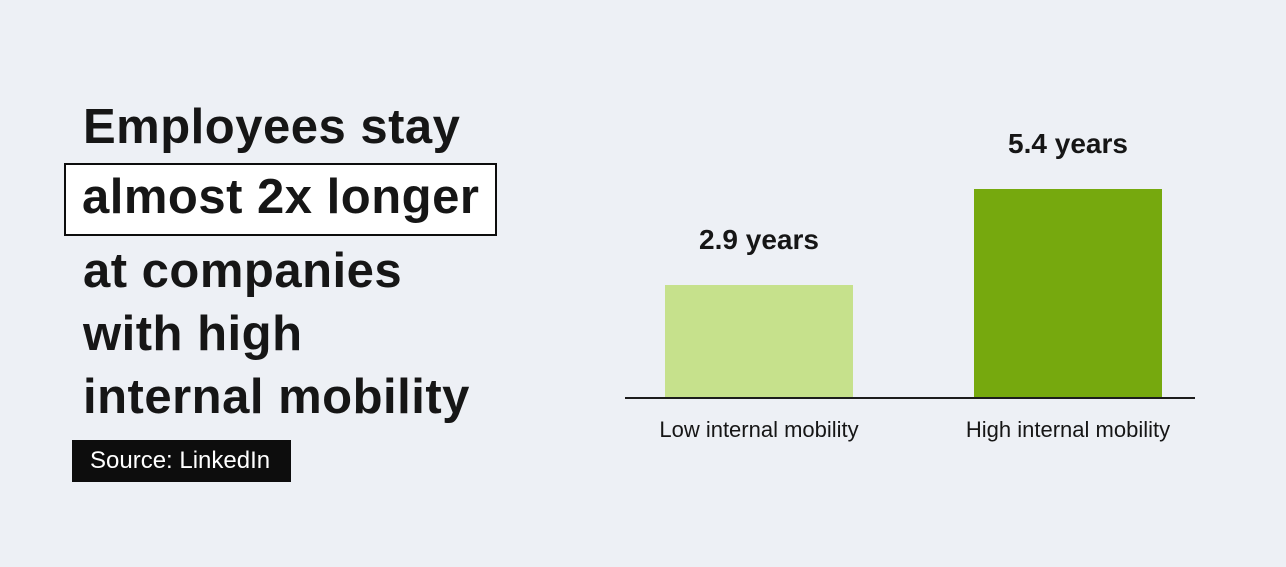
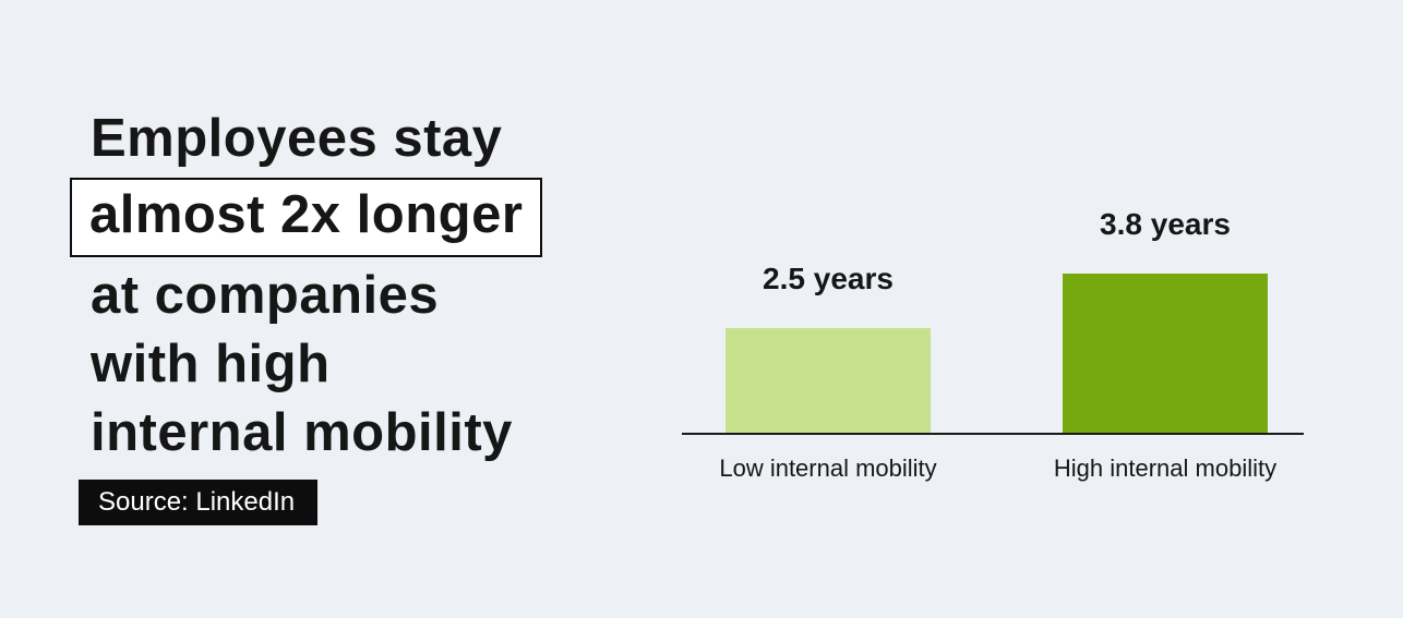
Low internal mobility: 2.9 -> 2.5
High internal mobility: 5.4 -> 3.8
